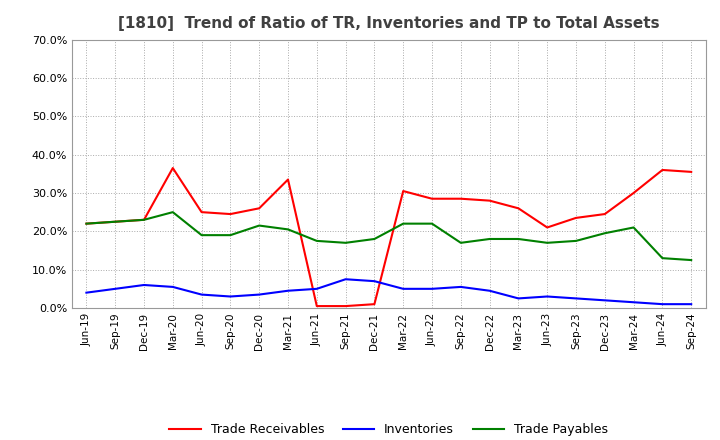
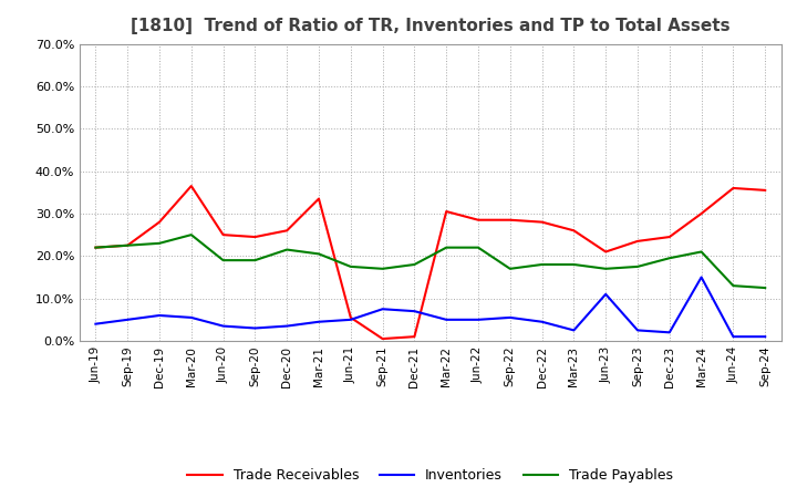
Trade Receivables/Dec-19: 23.0% -> 28.0%
Trade Receivables/Jun-21: 0.5% -> 5.5%
Inventories/Jun-23: 3.0% -> 11.0%
Inventories/Mar-24: 1.5% -> 15.0%
